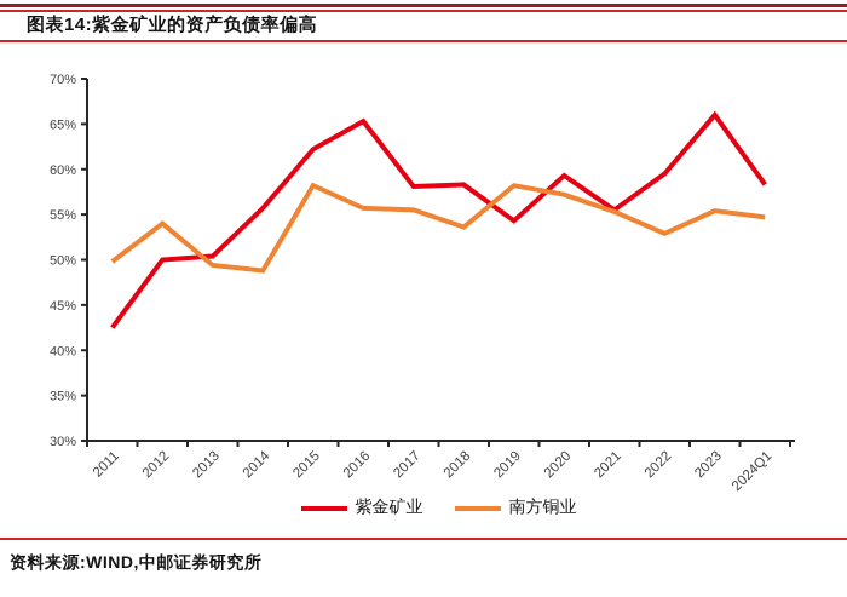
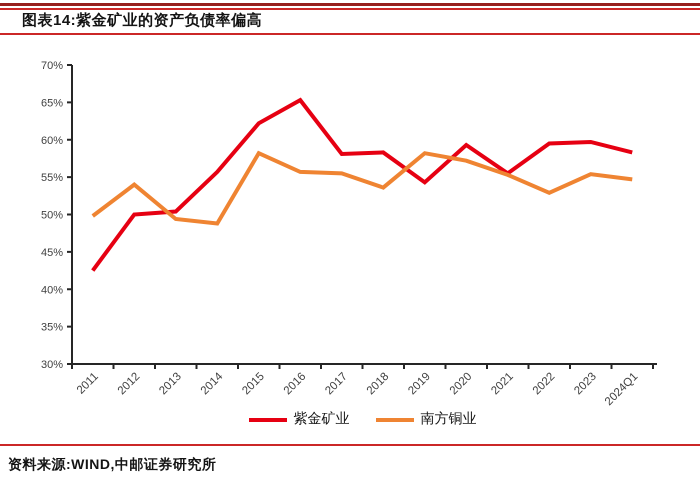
紫金矿业/2023: 66% -> 60%
